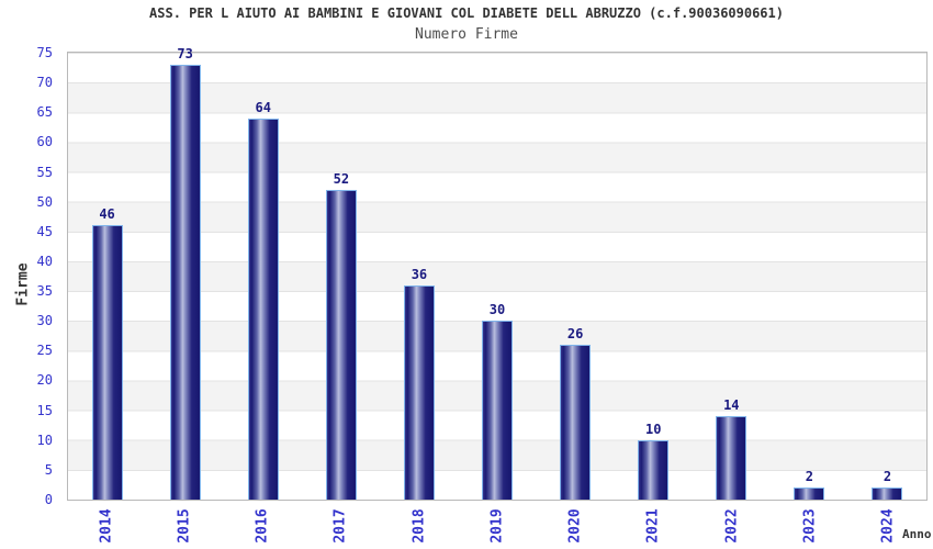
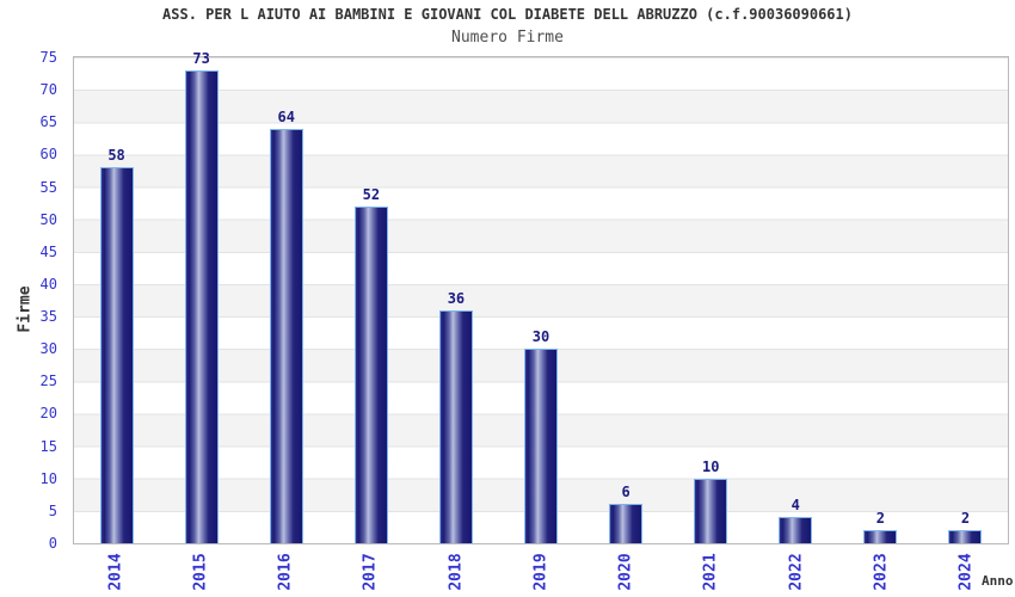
2014: 46 -> 58
2020: 26 -> 6
2022: 14 -> 4
